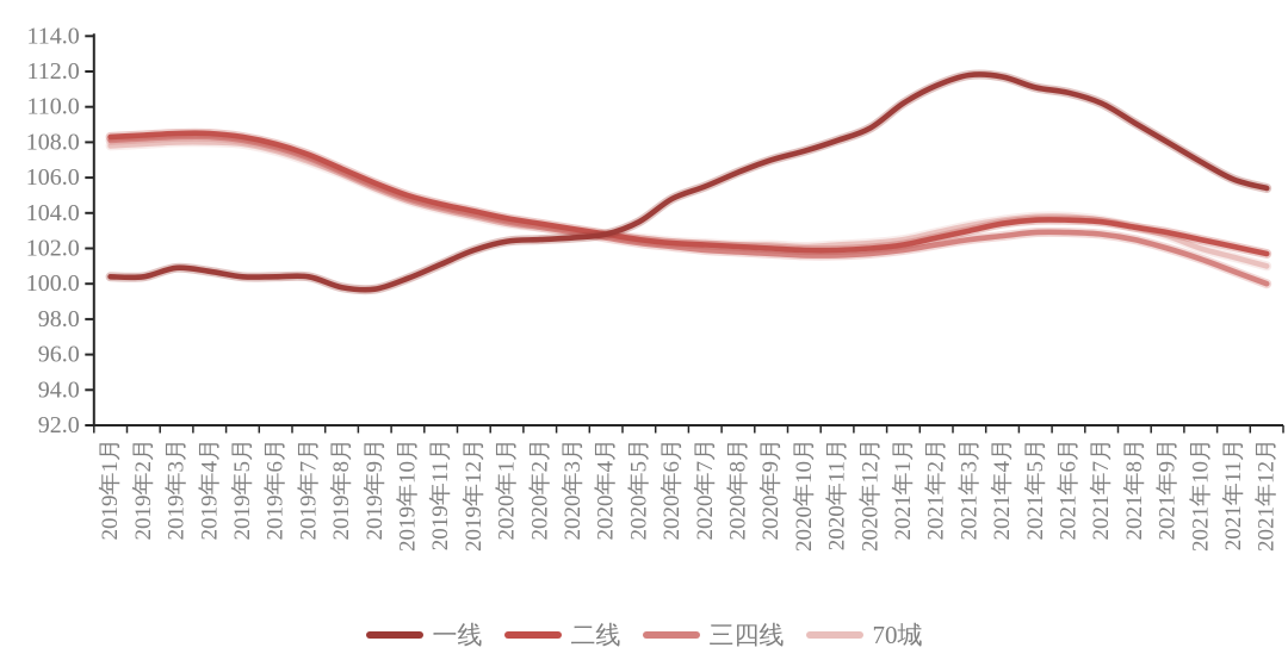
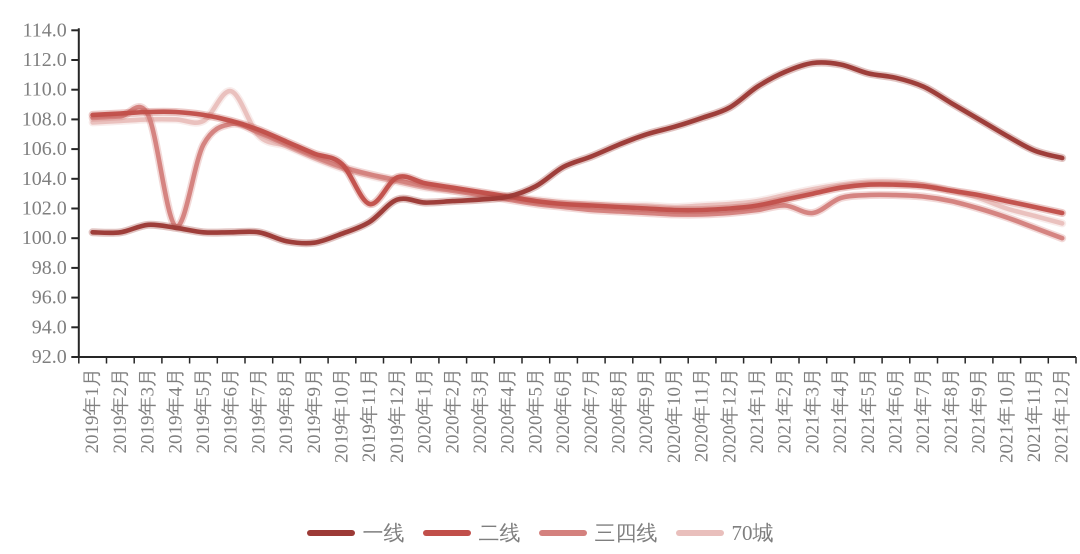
三四线/2019年4月: 108.3 -> 100.8
三四线/2019年5月: 108.1 -> 106.3
70城/2019年6月: 107.5 -> 109.9
二线/2019年11月: 104.5 -> 102.3
一线/2019年12月: 101.9 -> 102.6
三四线/2021年3月: 102.5 -> 101.7
